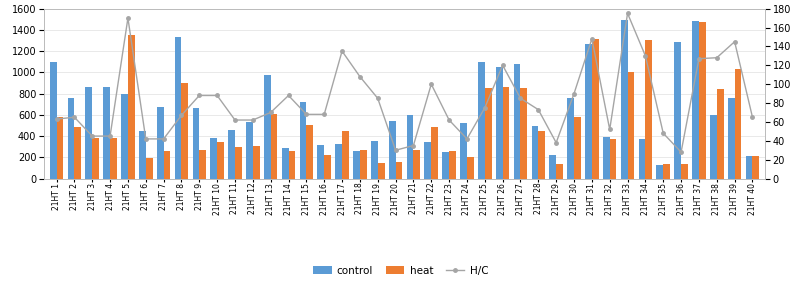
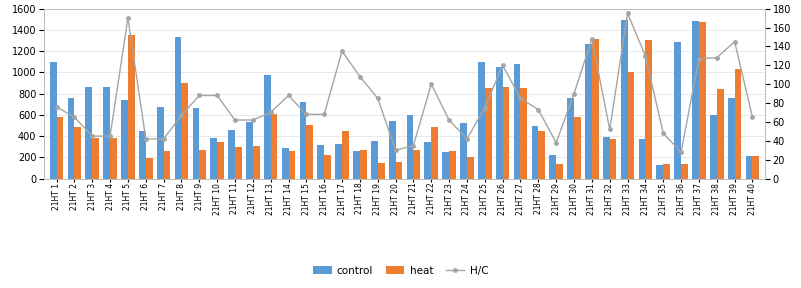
H/C/21HT 1: 63 -> 76
control/21HT 5: 800 -> 740
